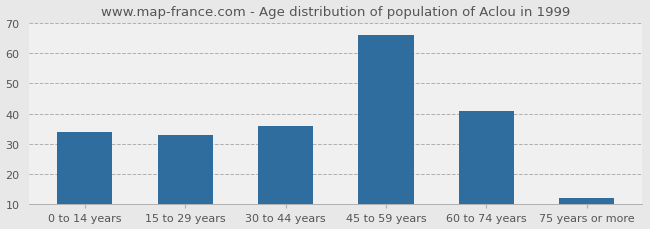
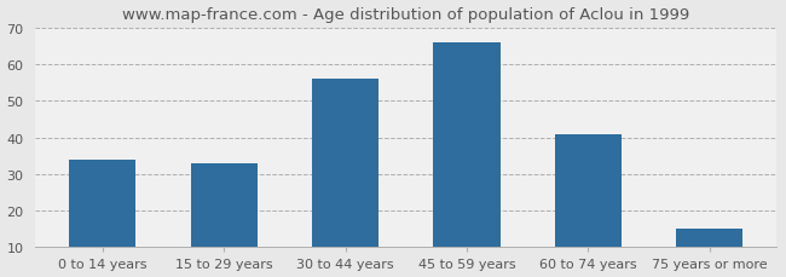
30 to 44 years: 36 -> 56
75 years or more: 12 -> 15
